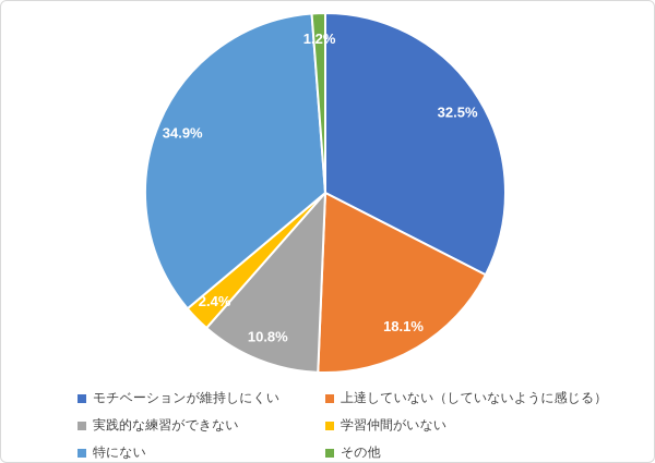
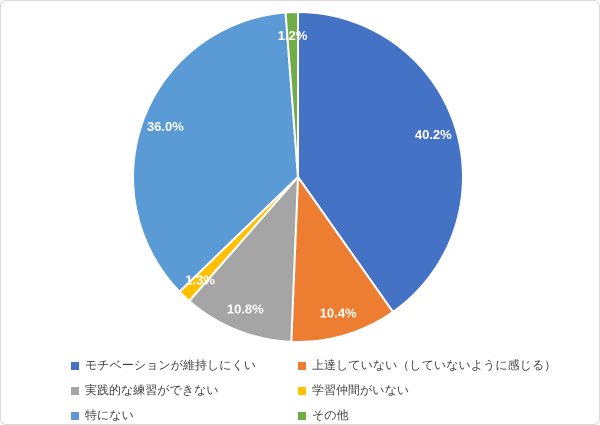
モチベーションが維持しにくい: 32.5% -> 40.2%
上達していない（していないように感じる）: 18.1% -> 10.4%
学習仲間がいない: 2.4% -> 1.3%
特にない: 34.9% -> 36.0%
